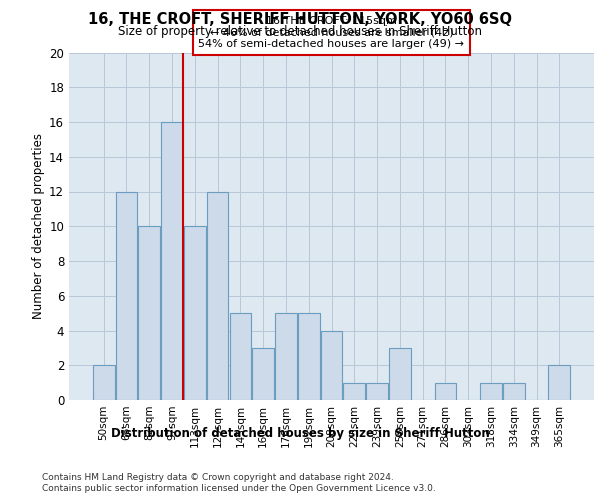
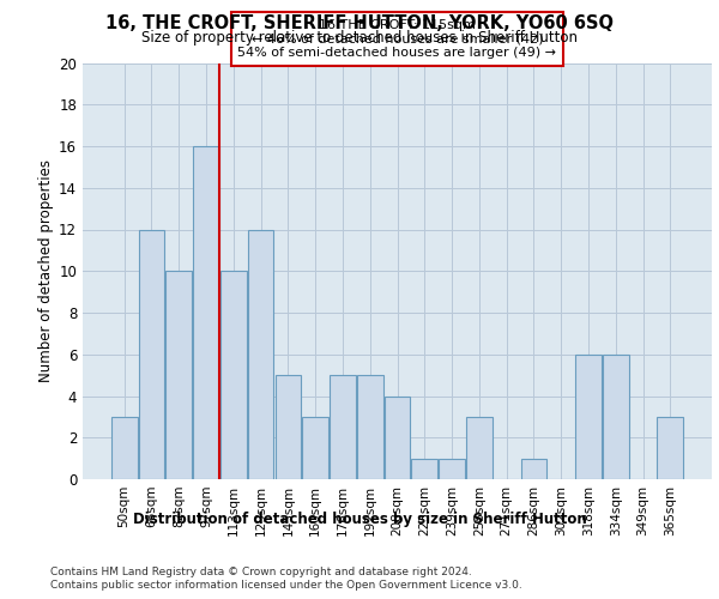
50sqm: 2 -> 3
318sqm: 1 -> 6
334sqm: 1 -> 6
365sqm: 2 -> 3
